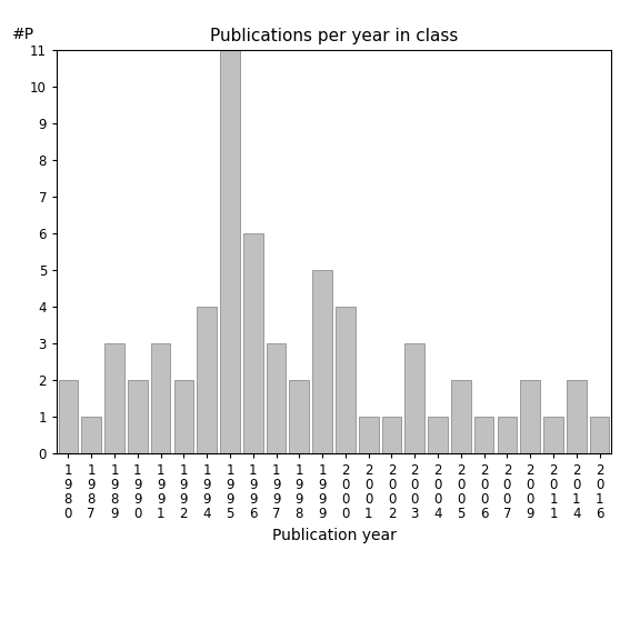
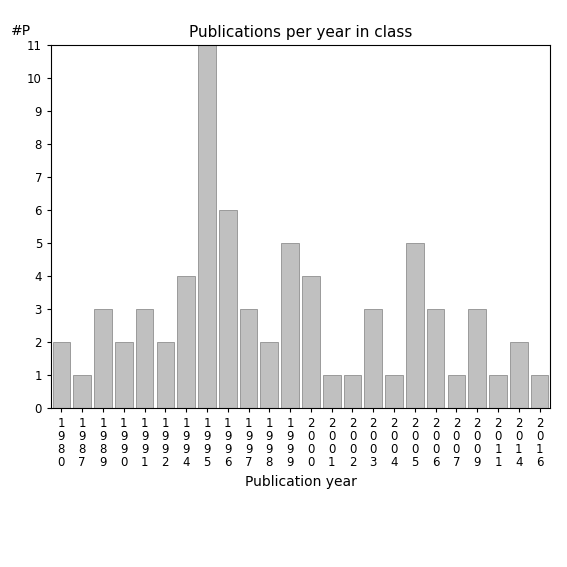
2 0 0 5: 2 -> 5
2 0 0 6: 1 -> 3
2 0 0 9: 2 -> 3
